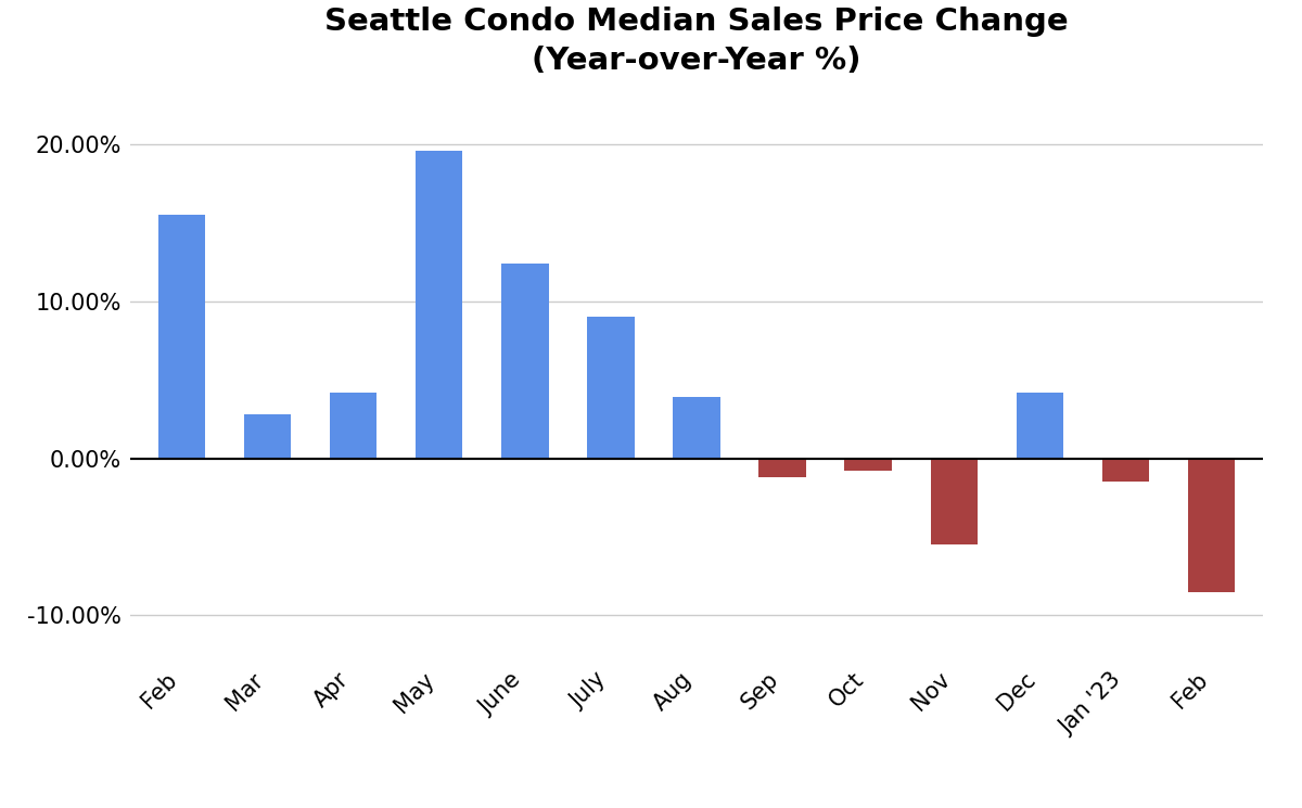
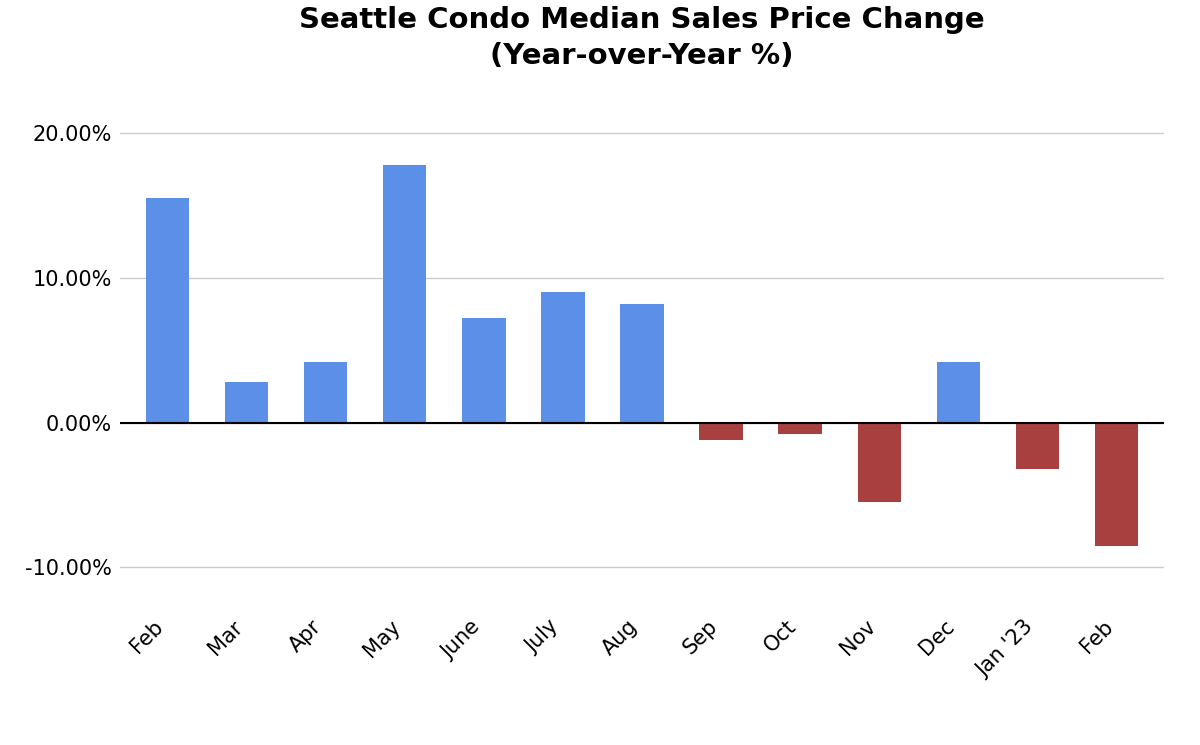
May: 19.6% -> 17.8%
June: 12.4% -> 7.2%
Aug: 3.9% -> 8.2%
Jan '23: -1.5% -> -3.2%
